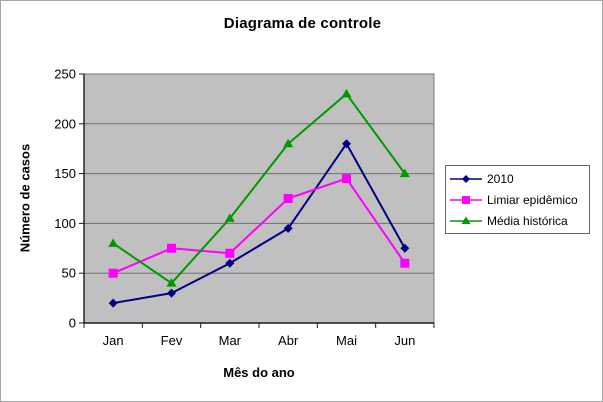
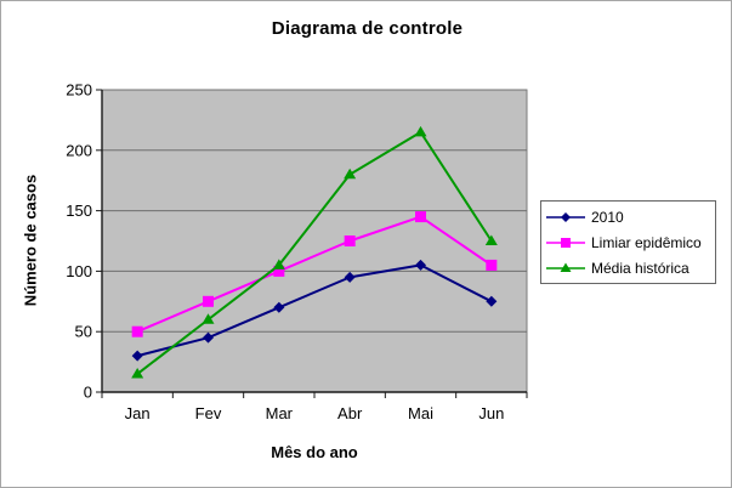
2010/Jan: 20 -> 30
Média histórica/Jan: 80 -> 20
2010/Fev: 30 -> 40
Média histórica/Fev: 40 -> 60
2010/Mar: 60 -> 70
Limiar epidêmico/Mar: 70 -> 100
2010/Mai: 180 -> 100
Média histórica/Mai: 230 -> 220
Limiar epidêmico/Jun: 60 -> 100
Média histórica/Jun: 150 -> 120
